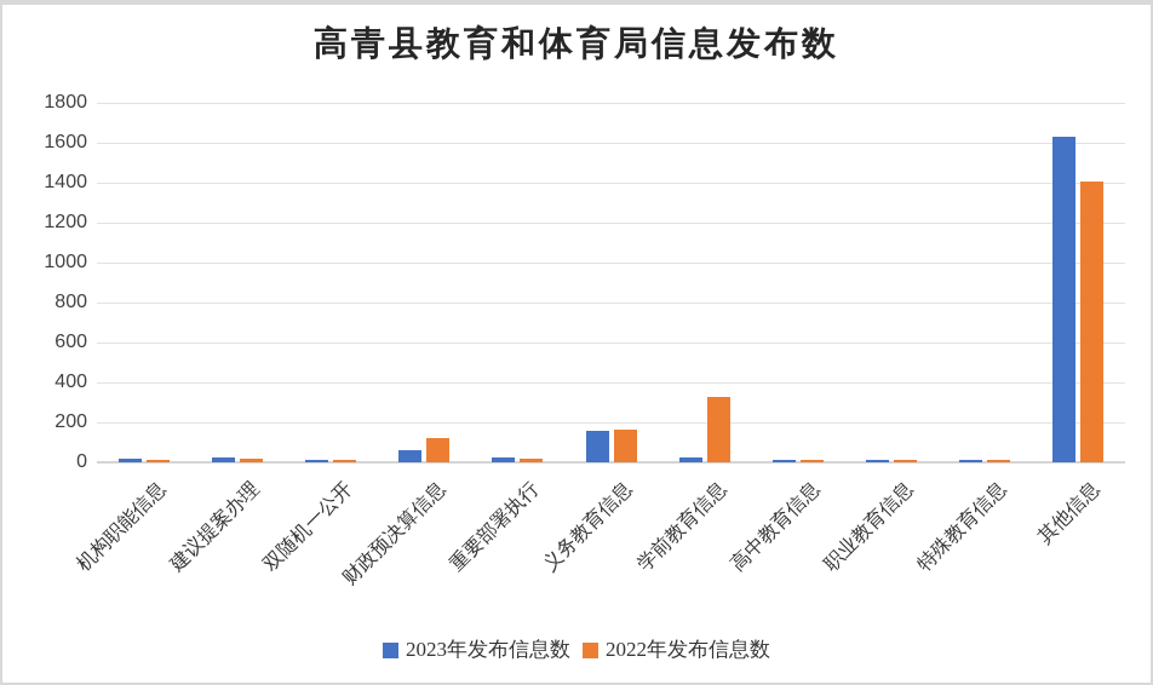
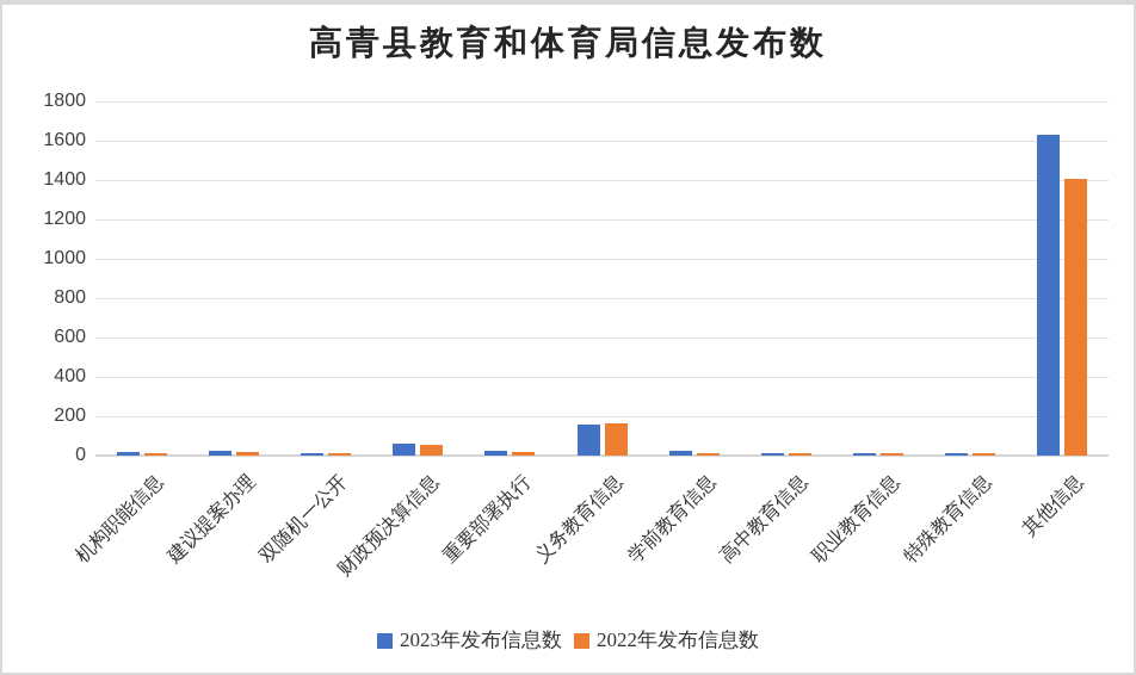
2022年发布信息数/财政预决算信息: 120 -> 60
2022年发布信息数/学前教育信息: 330 -> 10
